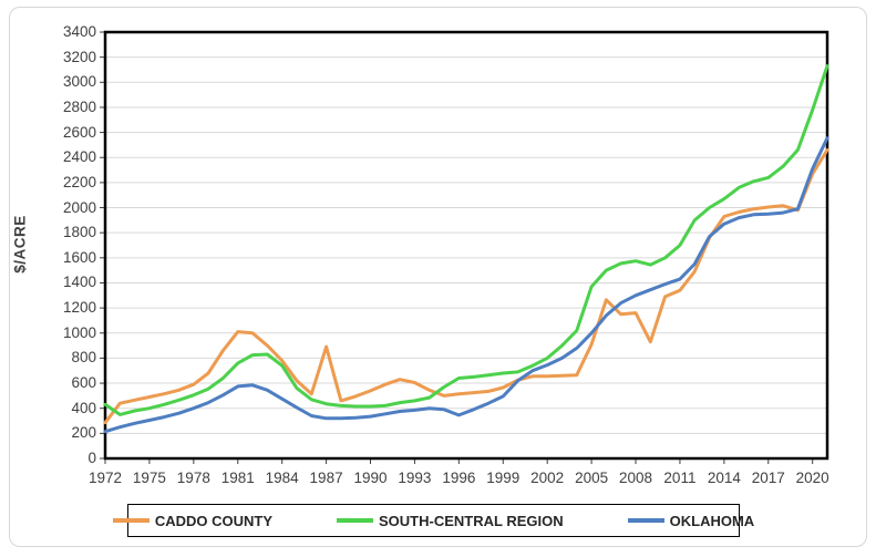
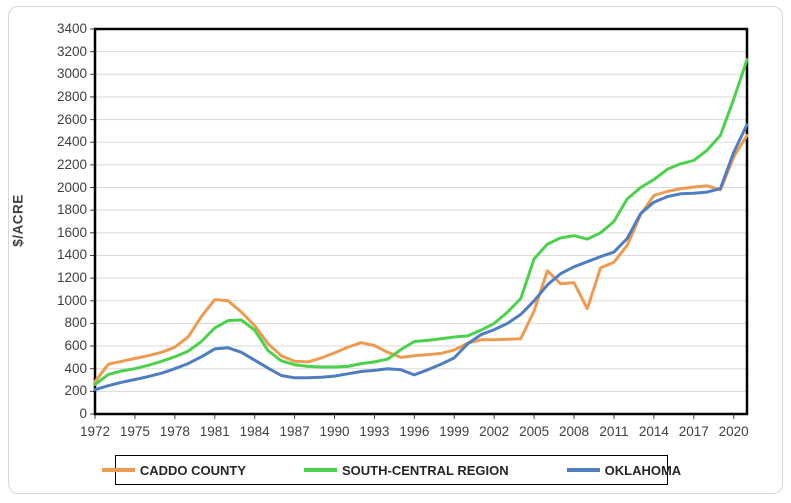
SOUTH-CENTRAL REGION/1972: 430 -> 260
CADDO COUNTY/1987: 890 -> 460
